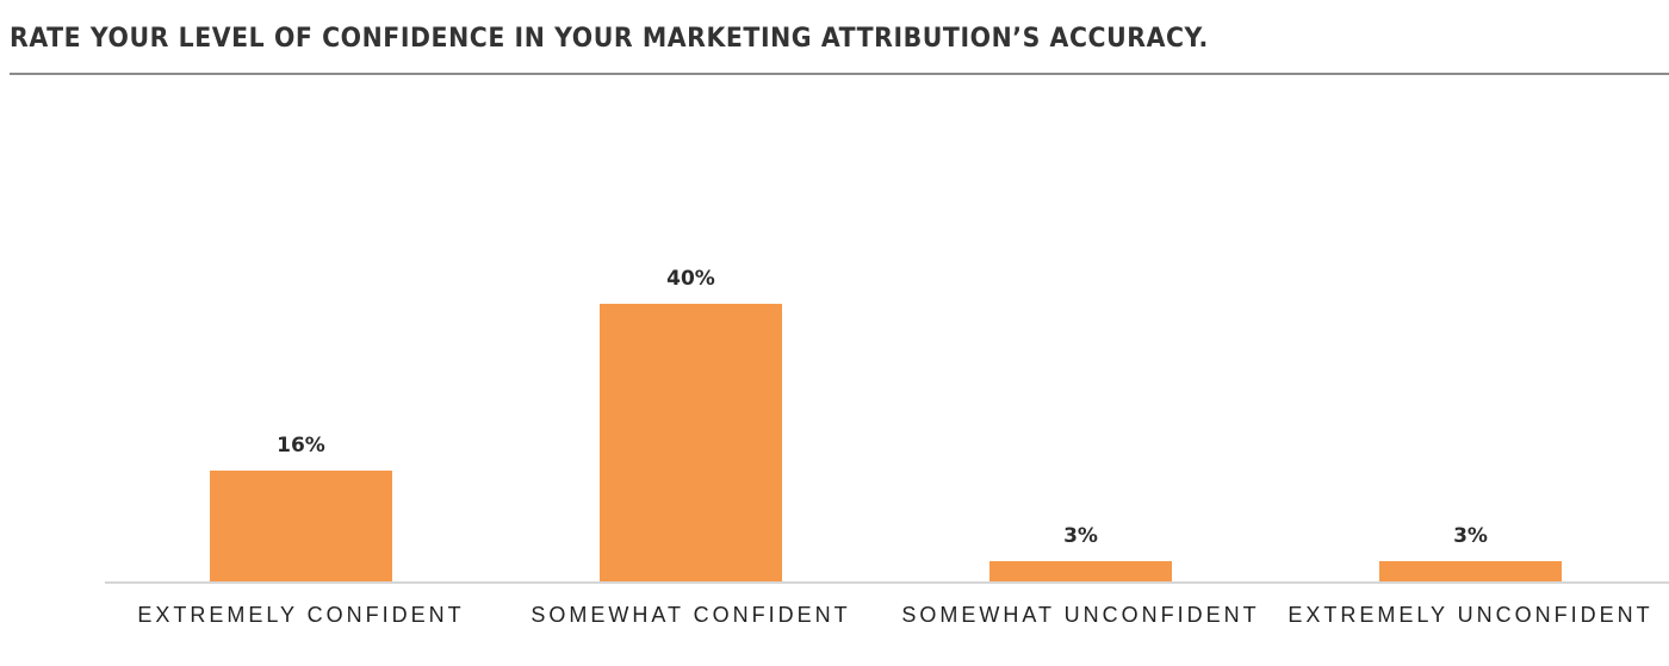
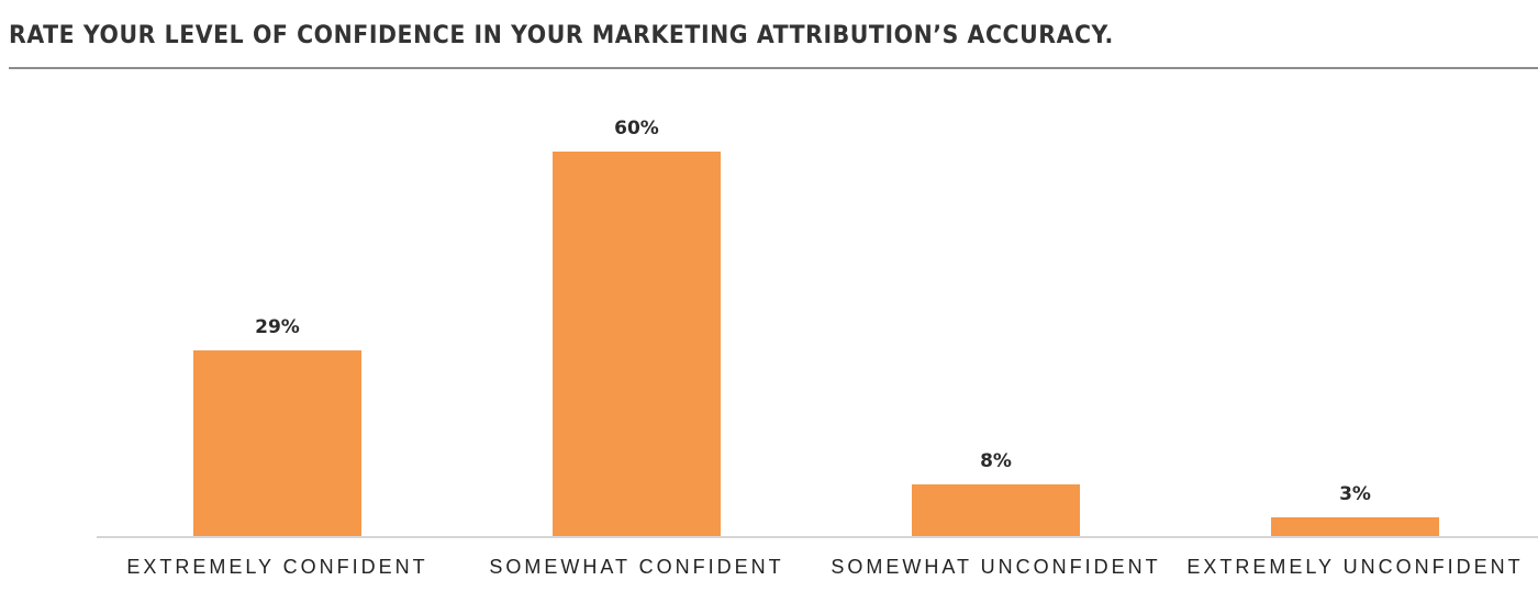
EXTREMELY CONFIDENT: 16% -> 29%
SOMEWHAT CONFIDENT: 40% -> 60%
SOMEWHAT UNCONFIDENT: 3% -> 8%
